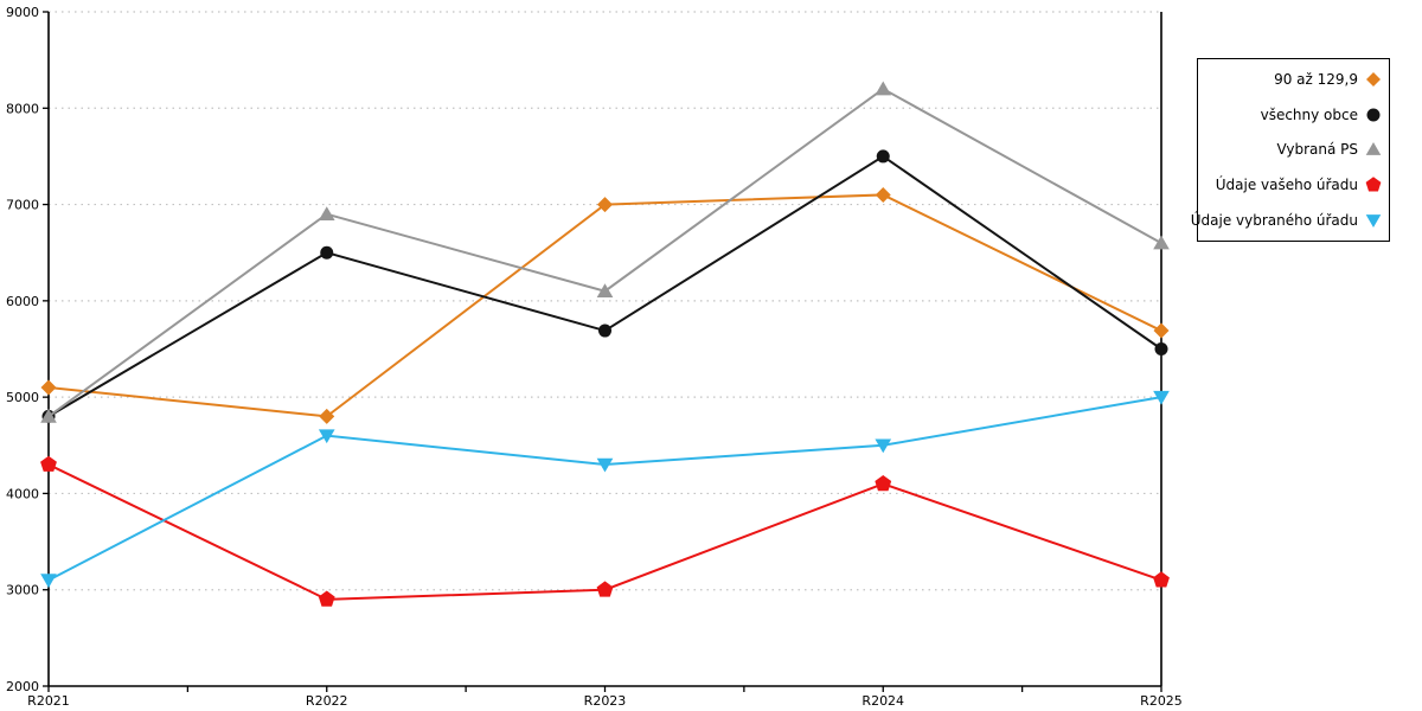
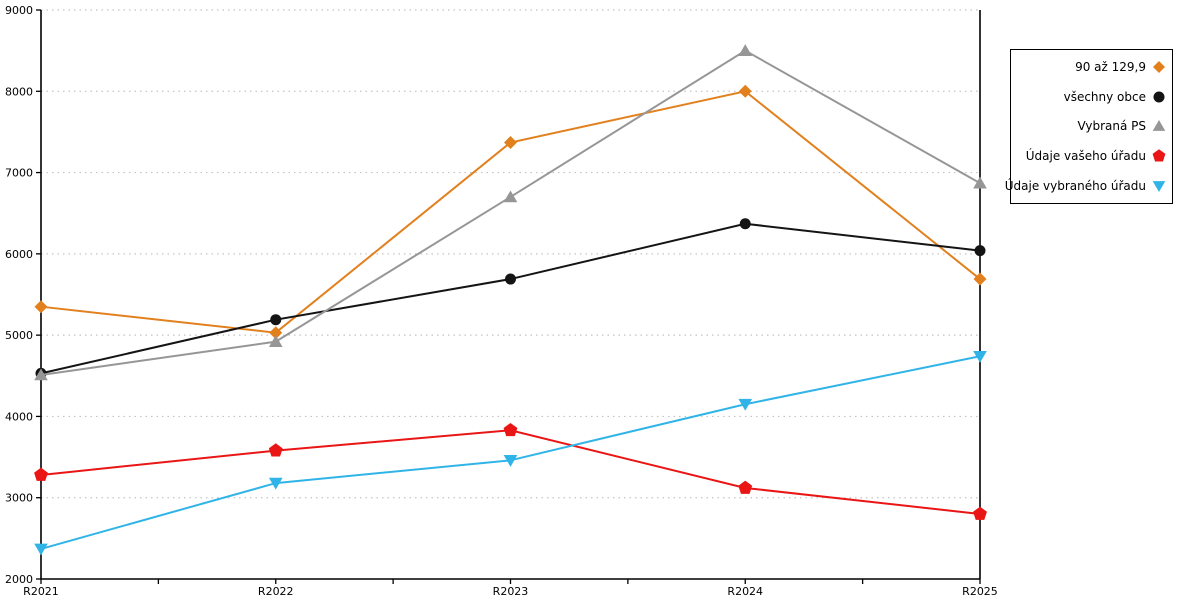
90 až 129,9/R2021: 5100 -> 5400
všechny obce/R2021: 4800 -> 4500
Vybraná PS/R2021: 4800 -> 4500
Údaje vašeho úřadu/R2021: 4300 -> 3300
Údaje vybraného úřadu/R2021: 3100 -> 2400
90 až 129,9/R2022: 4800 -> 5000
všechny obce/R2022: 6500 -> 5200
Vybraná PS/R2022: 6900 -> 4900
Údaje vašeho úřadu/R2022: 2900 -> 3600
Údaje vybraného úřadu/R2022: 4600 -> 3200
90 až 129,9/R2023: 7000 -> 7400
Vybraná PS/R2023: 6100 -> 6700
Údaje vašeho úřadu/R2023: 3000 -> 3800
Údaje vybraného úřadu/R2023: 4300 -> 3500
90 až 129,9/R2024: 7100 -> 8000
všechny obce/R2024: 7500 -> 6400
Vybraná PS/R2024: 8200 -> 8500
Údaje vašeho úřadu/R2024: 4100 -> 3100
Údaje vybraného úřadu/R2024: 4500 -> 4200
všechny obce/R2025: 5500 -> 6000
Vybraná PS/R2025: 6600 -> 6900
Údaje vašeho úřadu/R2025: 3100 -> 2800
Údaje vybraného úřadu/R2025: 5000 -> 4700
